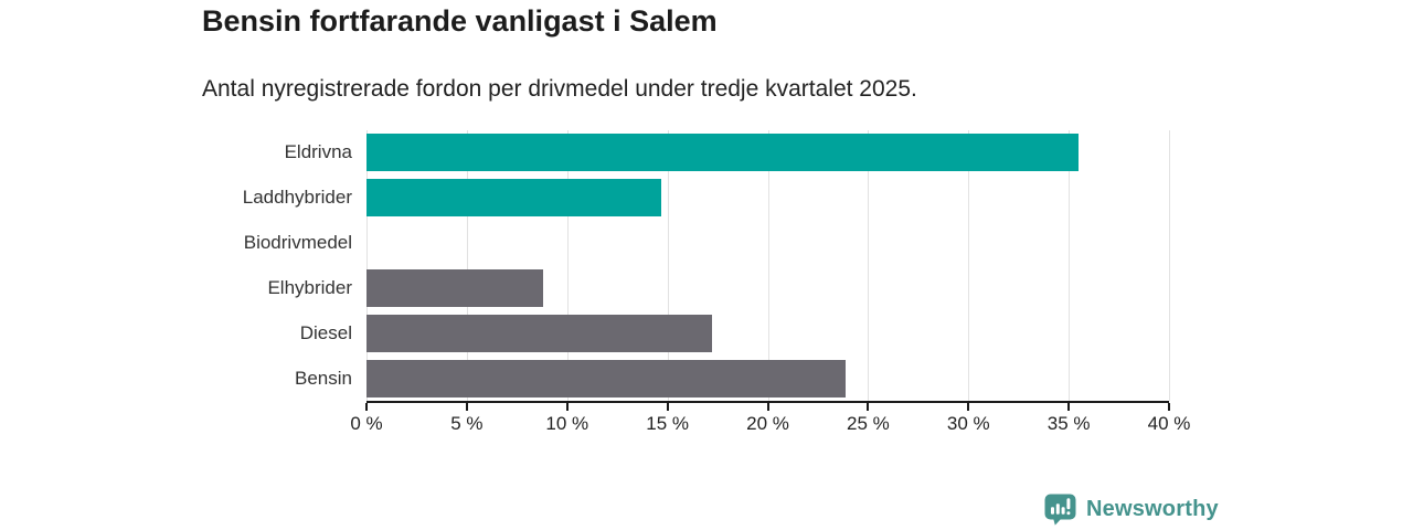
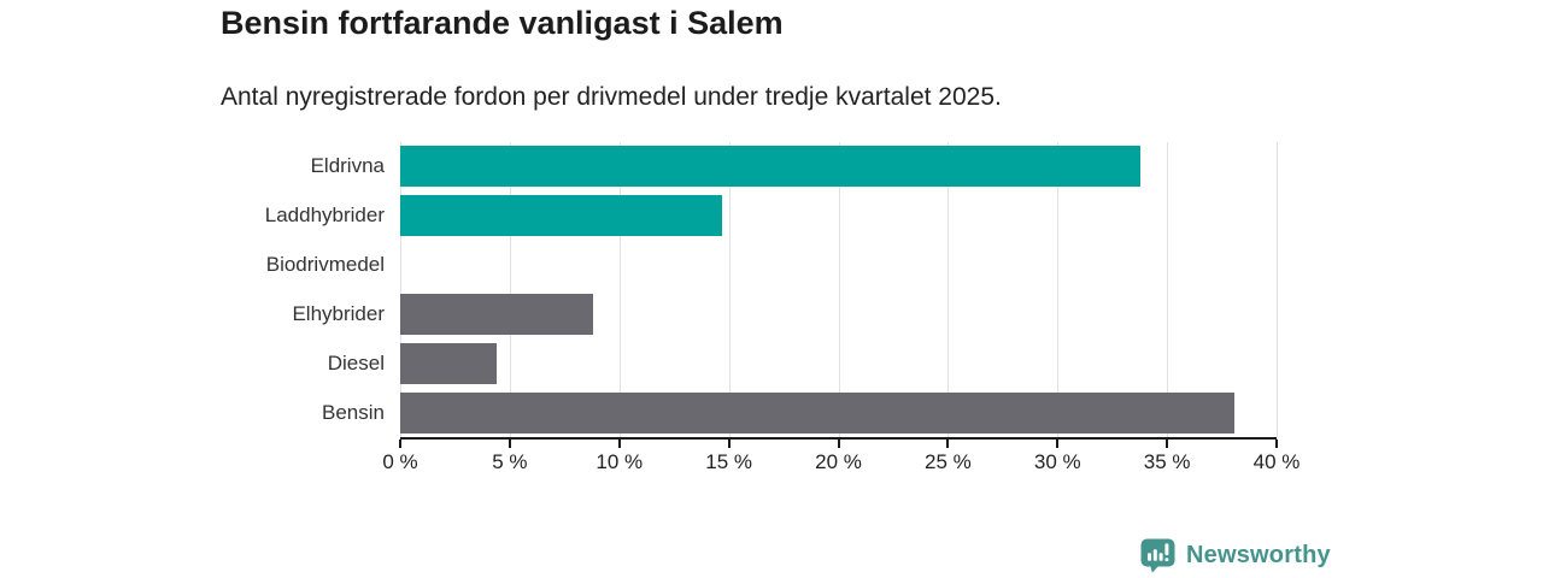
Eldrivna: 35.5% -> 33.8%
Diesel: 17.2% -> 4.4%
Bensin: 23.9% -> 38.1%
